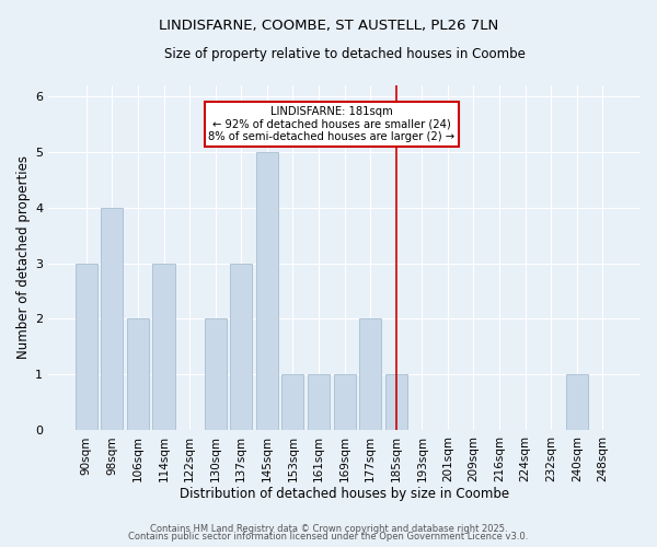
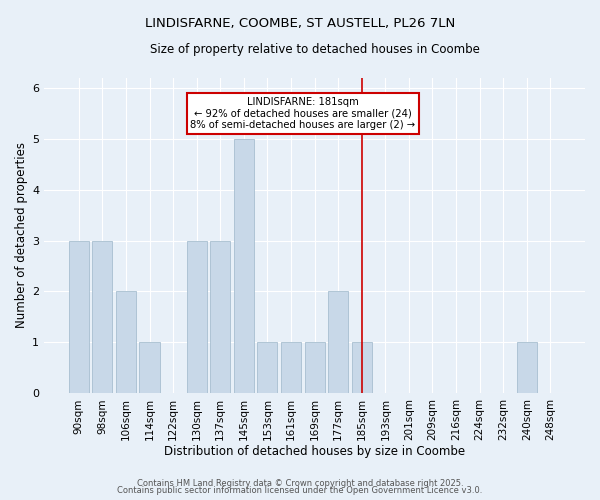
98sqm: 4 -> 3
114sqm: 3 -> 1
130sqm: 2 -> 3
